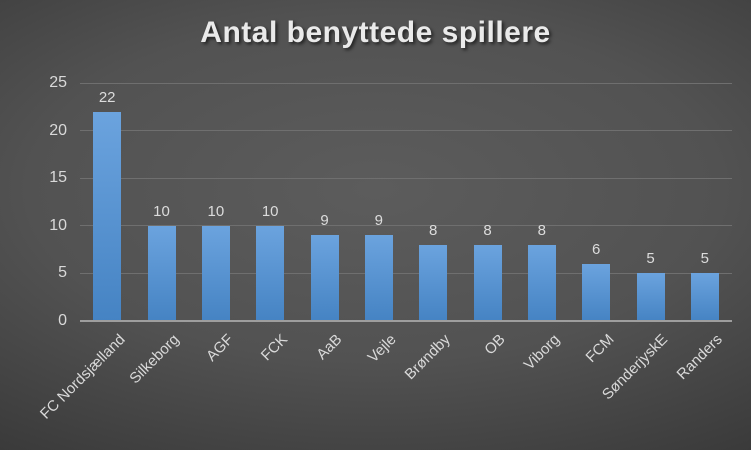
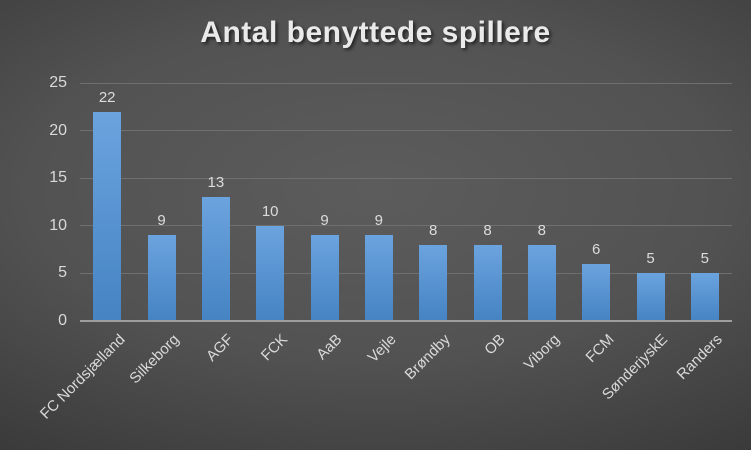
Silkeborg: 10 -> 9
AGF: 10 -> 13
